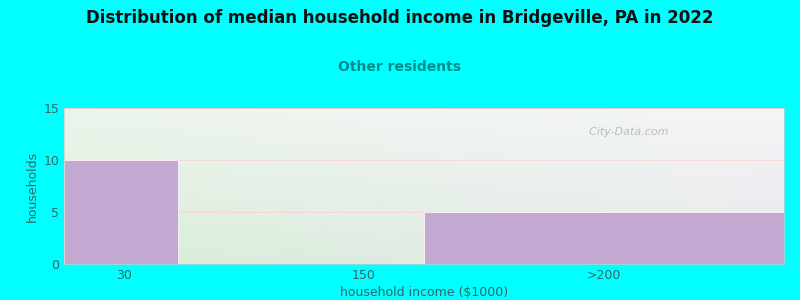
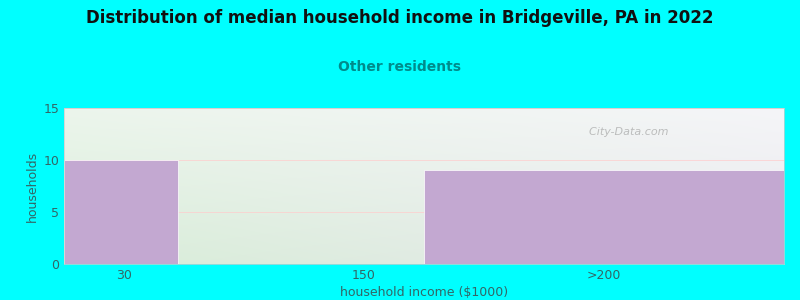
>200: 5 -> 9
